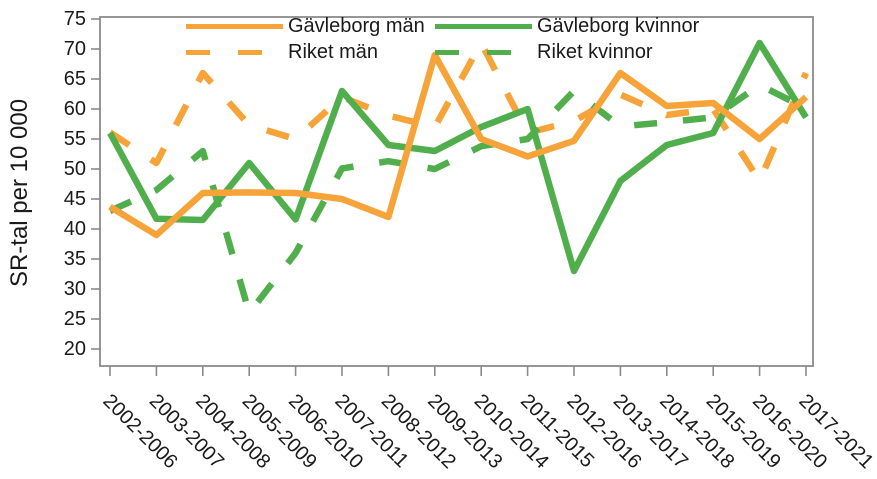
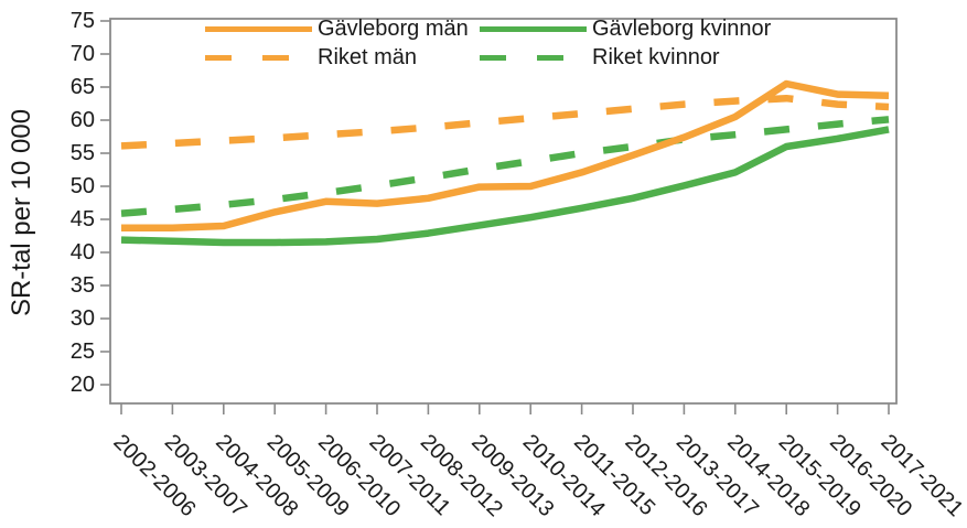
Gävleborg kvinnor/2002-2006: 56 -> 42
Riket kvinnor/2002-2006: 43 -> 46
Gävleborg män/2003-2007: 39 -> 44
Riket män/2003-2007: 51 -> 56
Gävleborg män/2004-2008: 46 -> 44
Riket män/2004-2008: 66 -> 57
Riket kvinnor/2004-2008: 53 -> 47
Gävleborg kvinnor/2005-2009: 51 -> 42
Riket kvinnor/2005-2009: 26 -> 48
Gävleborg män/2006-2010: 46 -> 48
Riket män/2006-2010: 55 -> 58
Riket kvinnor/2006-2010: 36 -> 49
Gävleborg män/2007-2011: 45 -> 47
Riket män/2007-2011: 62 -> 58
Gävleborg kvinnor/2007-2011: 63 -> 42
Gävleborg män/2008-2012: 42 -> 48
Gävleborg kvinnor/2008-2012: 54 -> 43
Gävleborg män/2009-2013: 69 -> 50
Riket män/2009-2013: 57 -> 60
Gävleborg kvinnor/2009-2013: 53 -> 44
Riket kvinnor/2009-2013: 50 -> 53
Gävleborg män/2010-2014: 55 -> 50
Riket män/2010-2014: 71 -> 60
Gävleborg kvinnor/2010-2014: 57 -> 45
Riket män/2011-2015: 56 -> 61
Gävleborg kvinnor/2011-2015: 60 -> 47
Riket män/2012-2016: 58 -> 62
Gävleborg kvinnor/2012-2016: 33 -> 48
Riket kvinnor/2012-2016: 63 -> 56
Gävleborg män/2013-2017: 66 -> 57
Gävleborg kvinnor/2013-2017: 48 -> 50
Riket män/2014-2018: 59 -> 63
Gävleborg kvinnor/2014-2018: 54 -> 52
Gävleborg män/2015-2019: 61 -> 66
Riket män/2015-2019: 60 -> 63
Gävleborg män/2016-2020: 55 -> 64
Riket män/2016-2020: 48 -> 62
Gävleborg kvinnor/2016-2020: 71 -> 57
Riket kvinnor/2016-2020: 64 -> 59
Gävleborg män/2017-2021: 62 -> 64
Riket män/2017-2021: 66 -> 62
